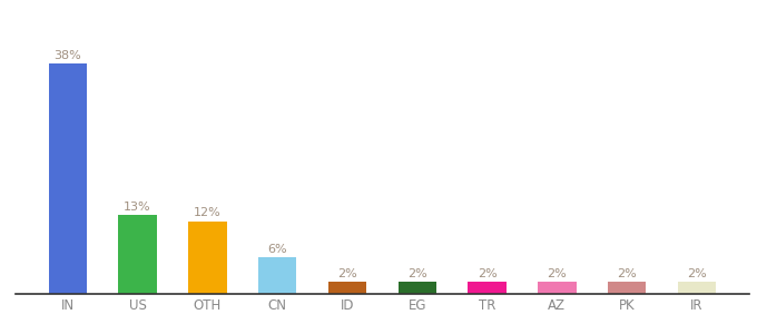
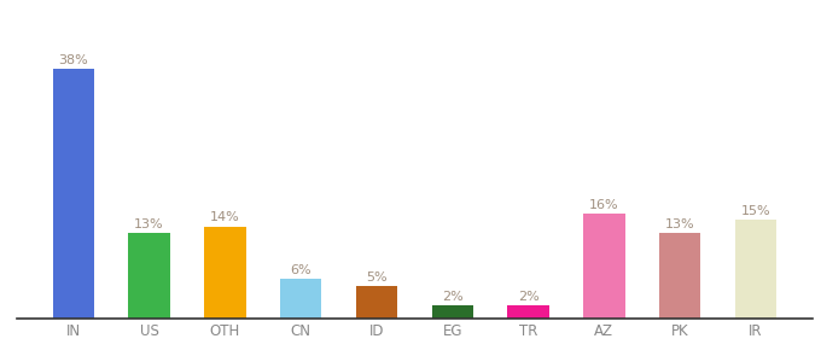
OTH: 12% -> 14%
ID: 2% -> 5%
AZ: 2% -> 16%
PK: 2% -> 13%
IR: 2% -> 15%
